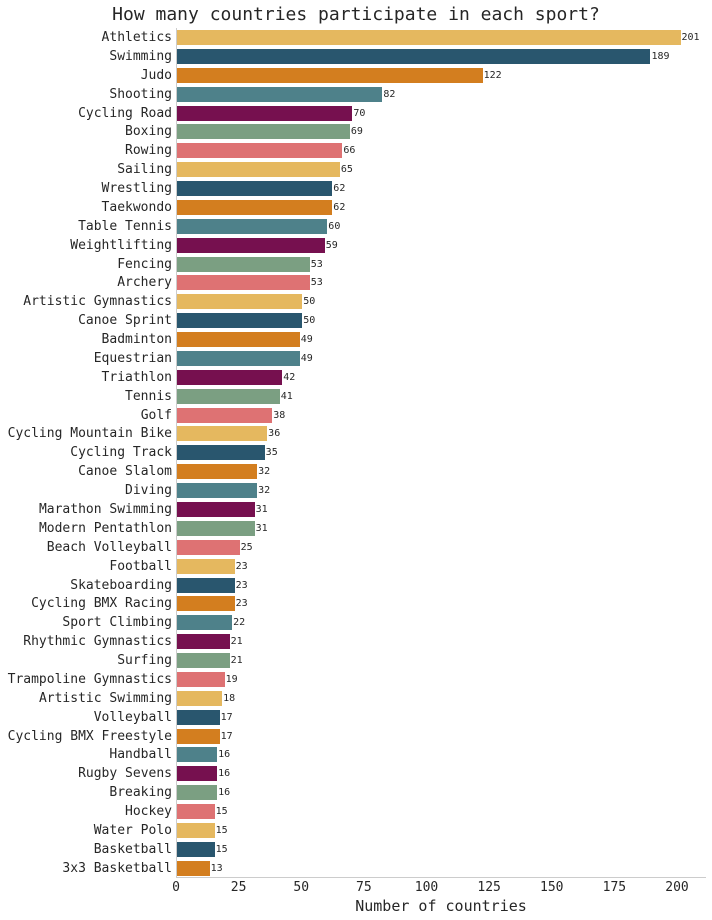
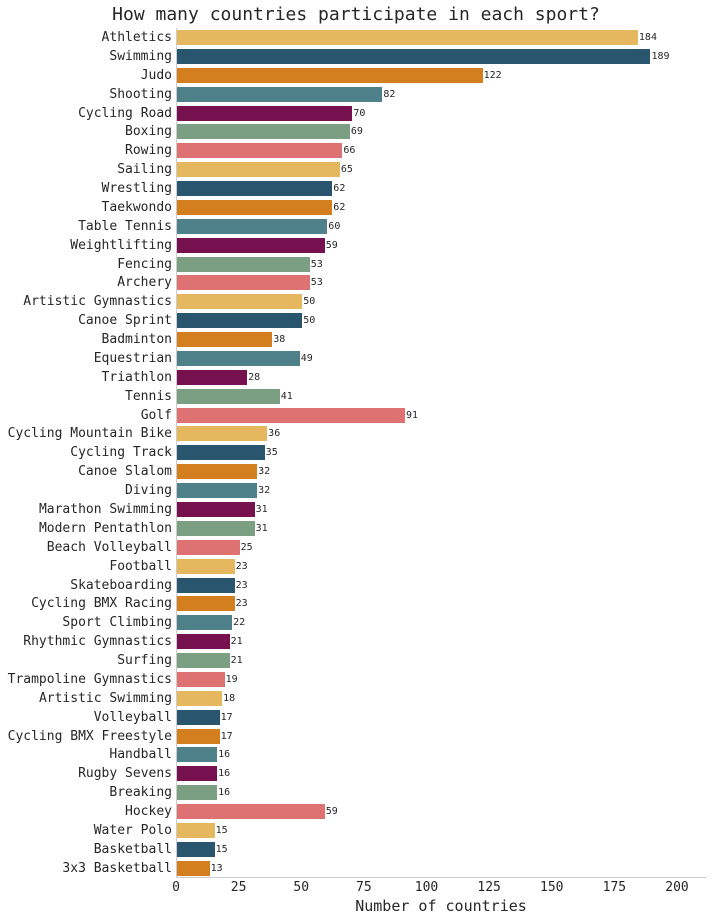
Athletics: 201 -> 184
Badminton: 49 -> 38
Triathlon: 42 -> 28
Golf: 38 -> 91
Hockey: 15 -> 59
